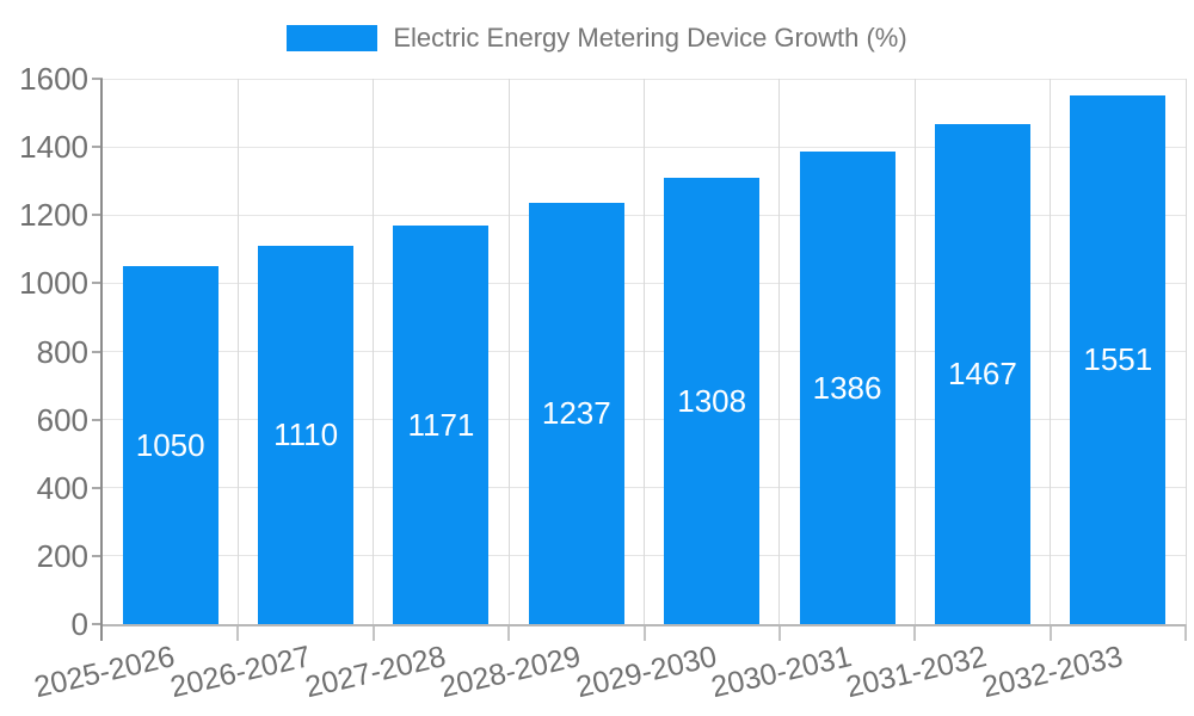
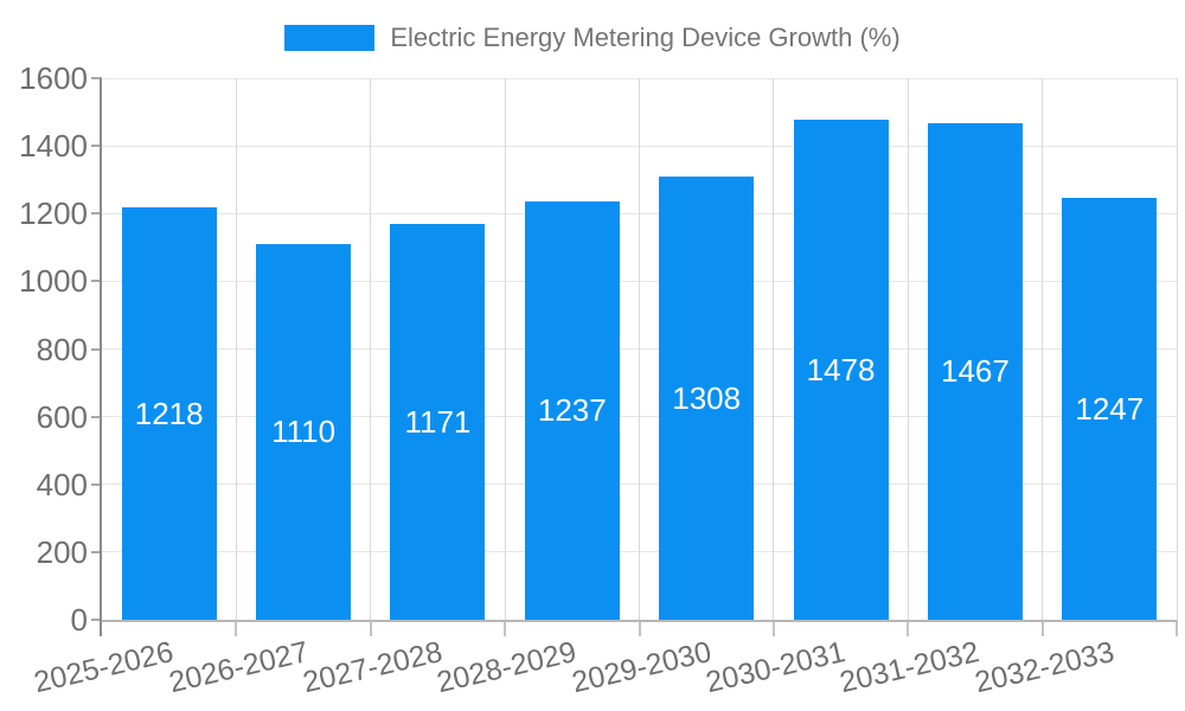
2025-2026: 1050 -> 1218
2030-2031: 1386 -> 1478
2032-2033: 1551 -> 1247
